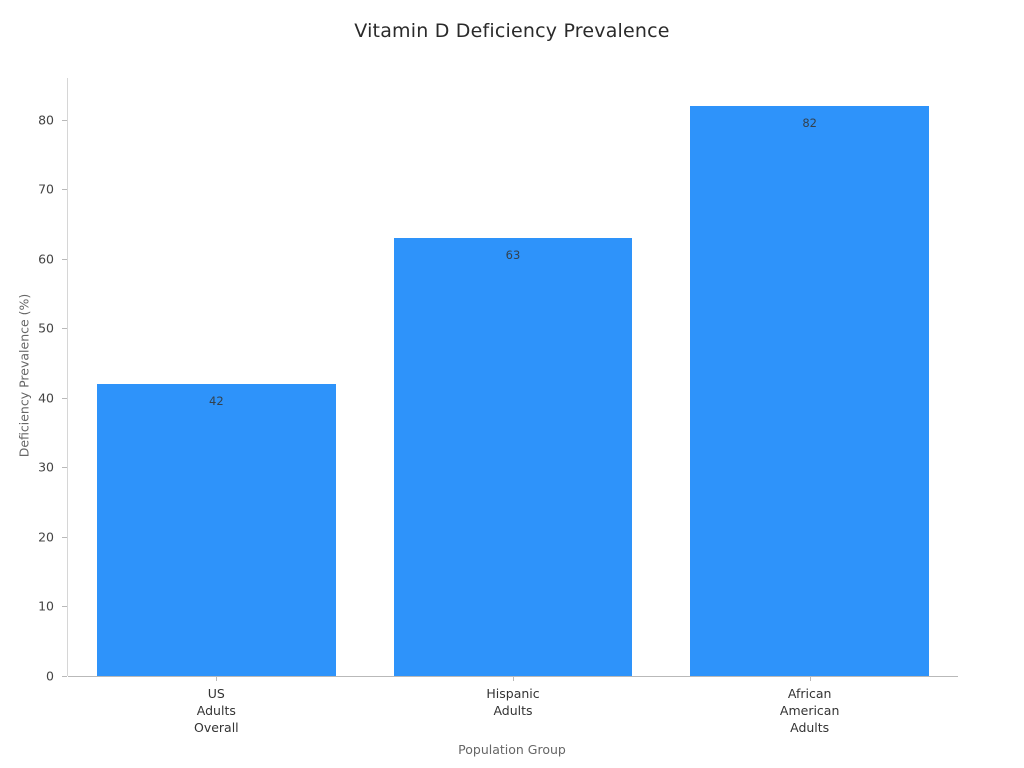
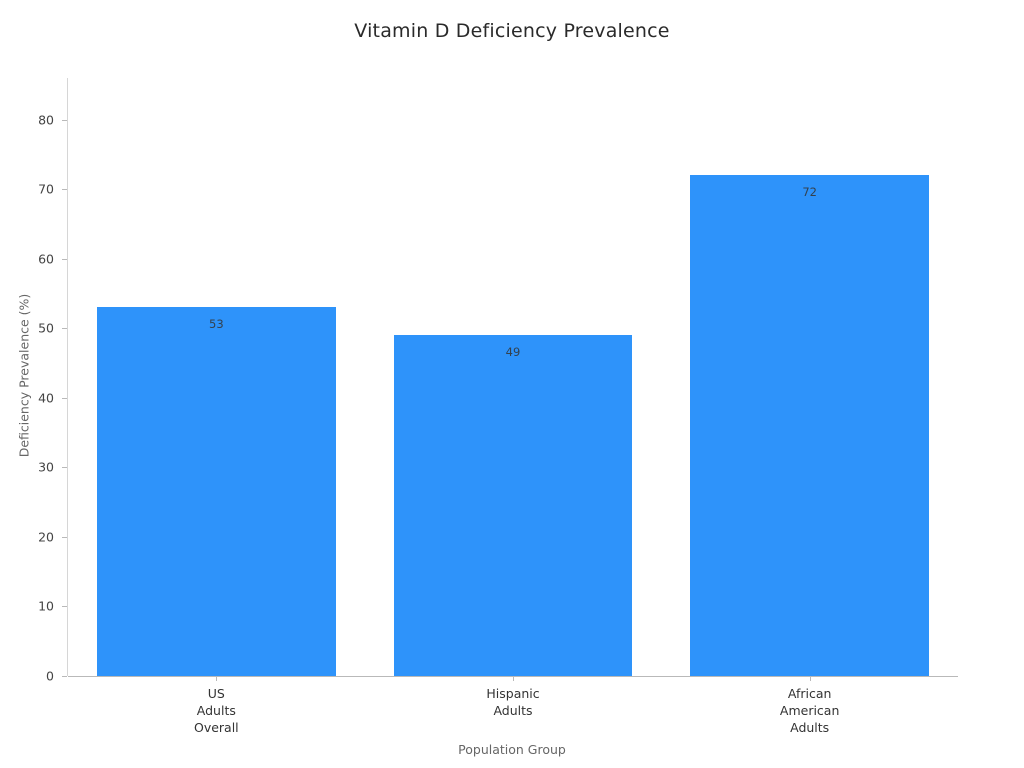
US Adults Overall: 42 -> 53
Hispanic Adults: 63 -> 49
African American Adults: 82 -> 72
